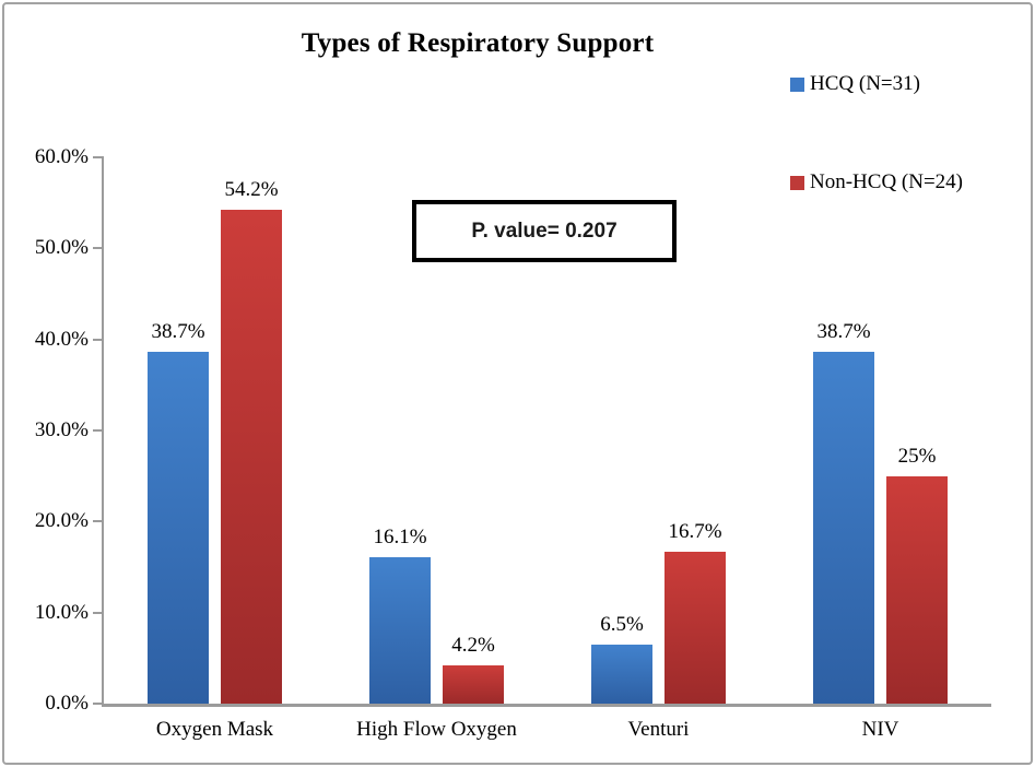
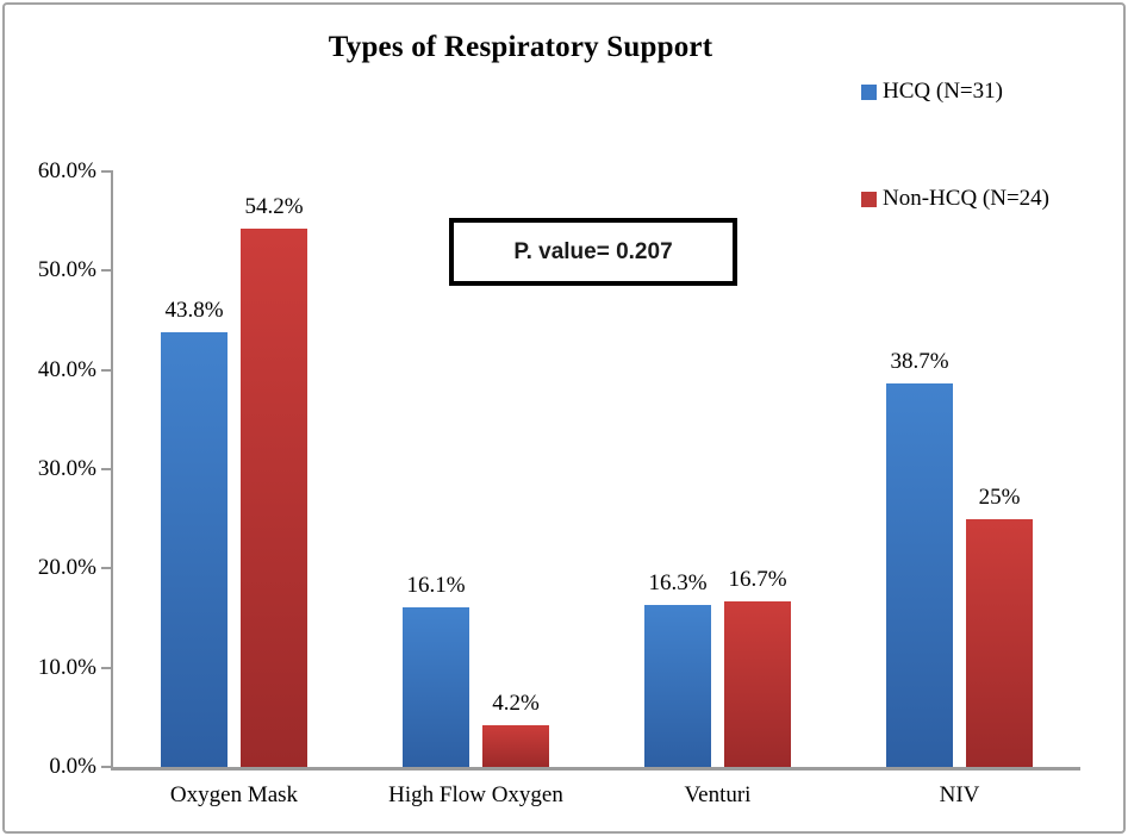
HCQ (N=31)/Oxygen Mask: 38.7% -> 43.8%
HCQ (N=31)/Venturi: 6.5% -> 16.3%
